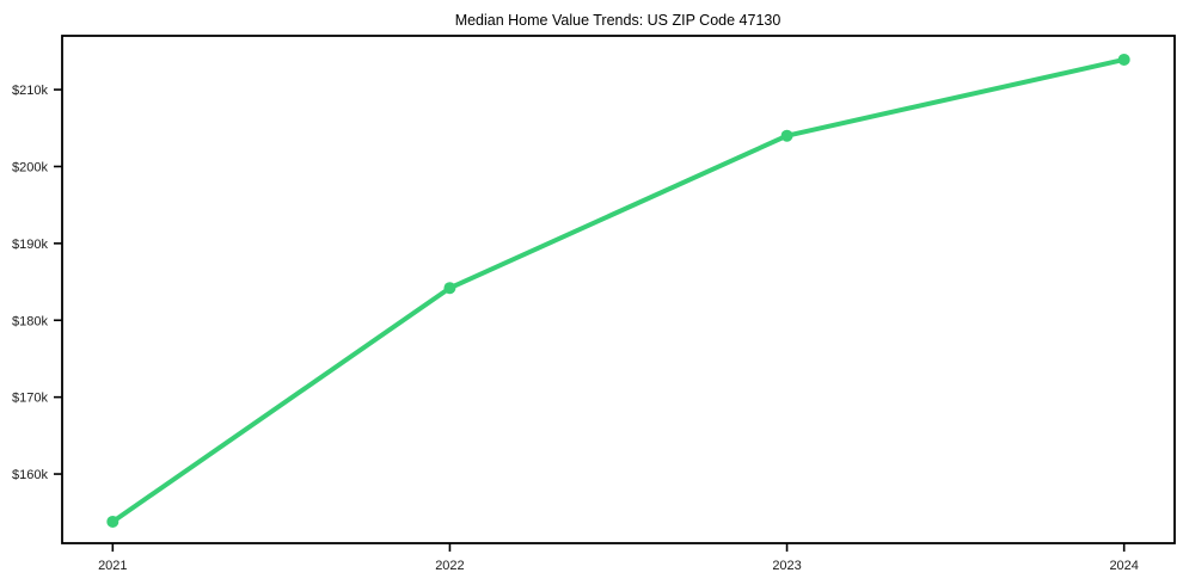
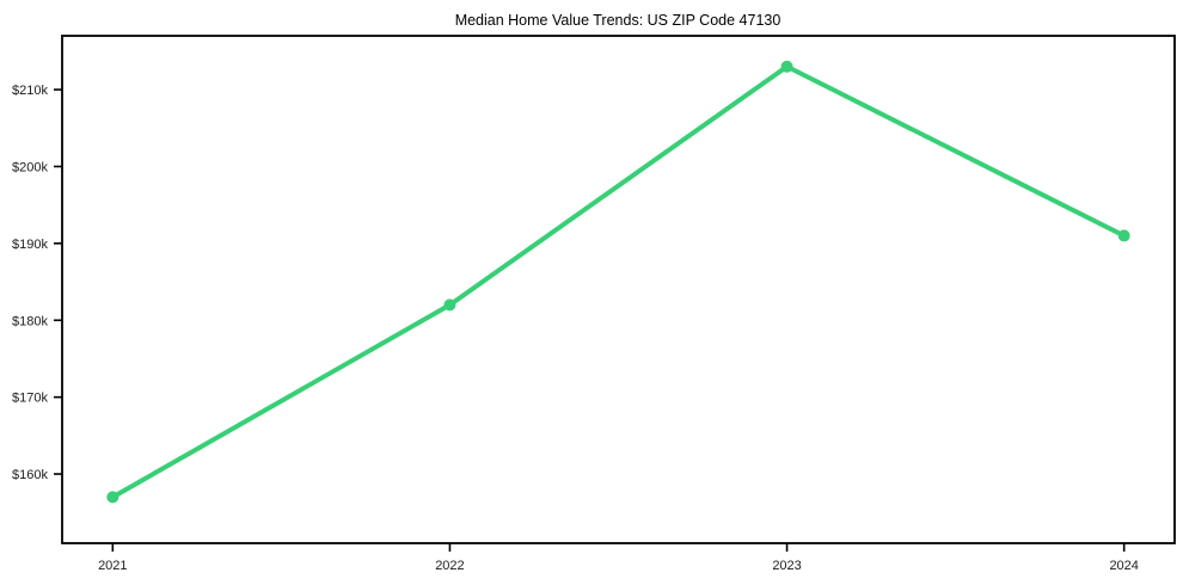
2021: $154k -> $157k
2022: $184k -> $182k
2023: $204k -> $213k
2024: $214k -> $191k
